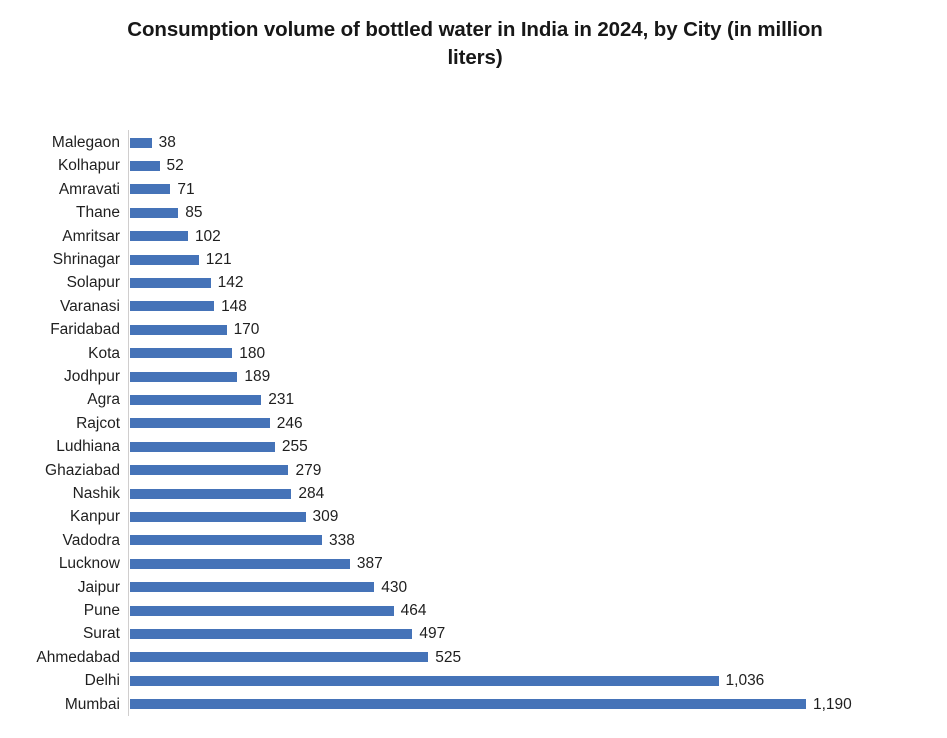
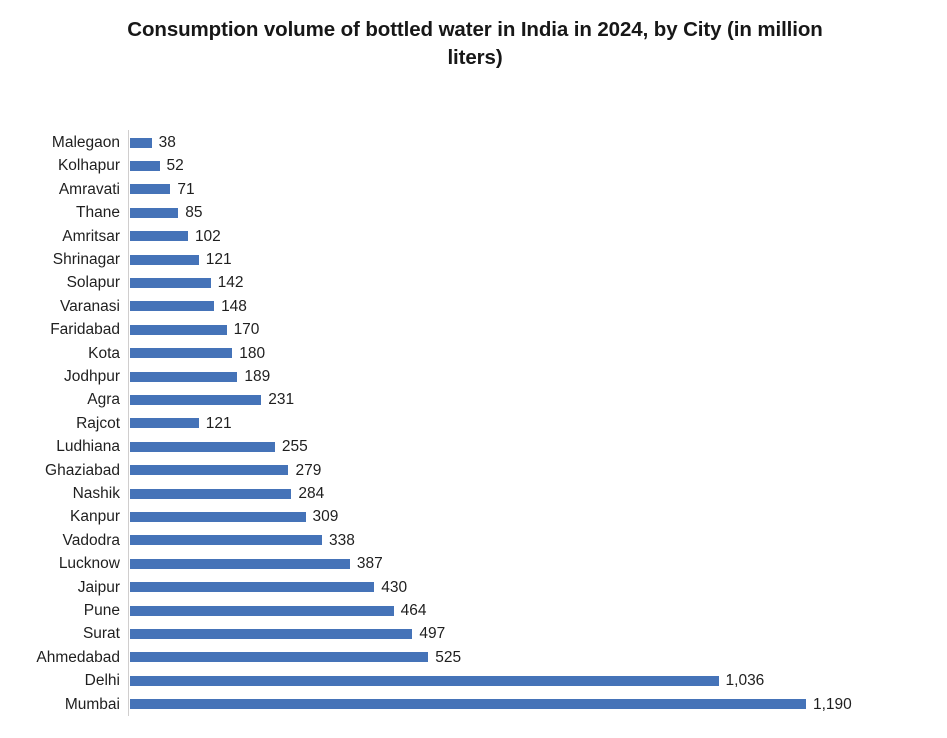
Rajcot: 246 -> 121
